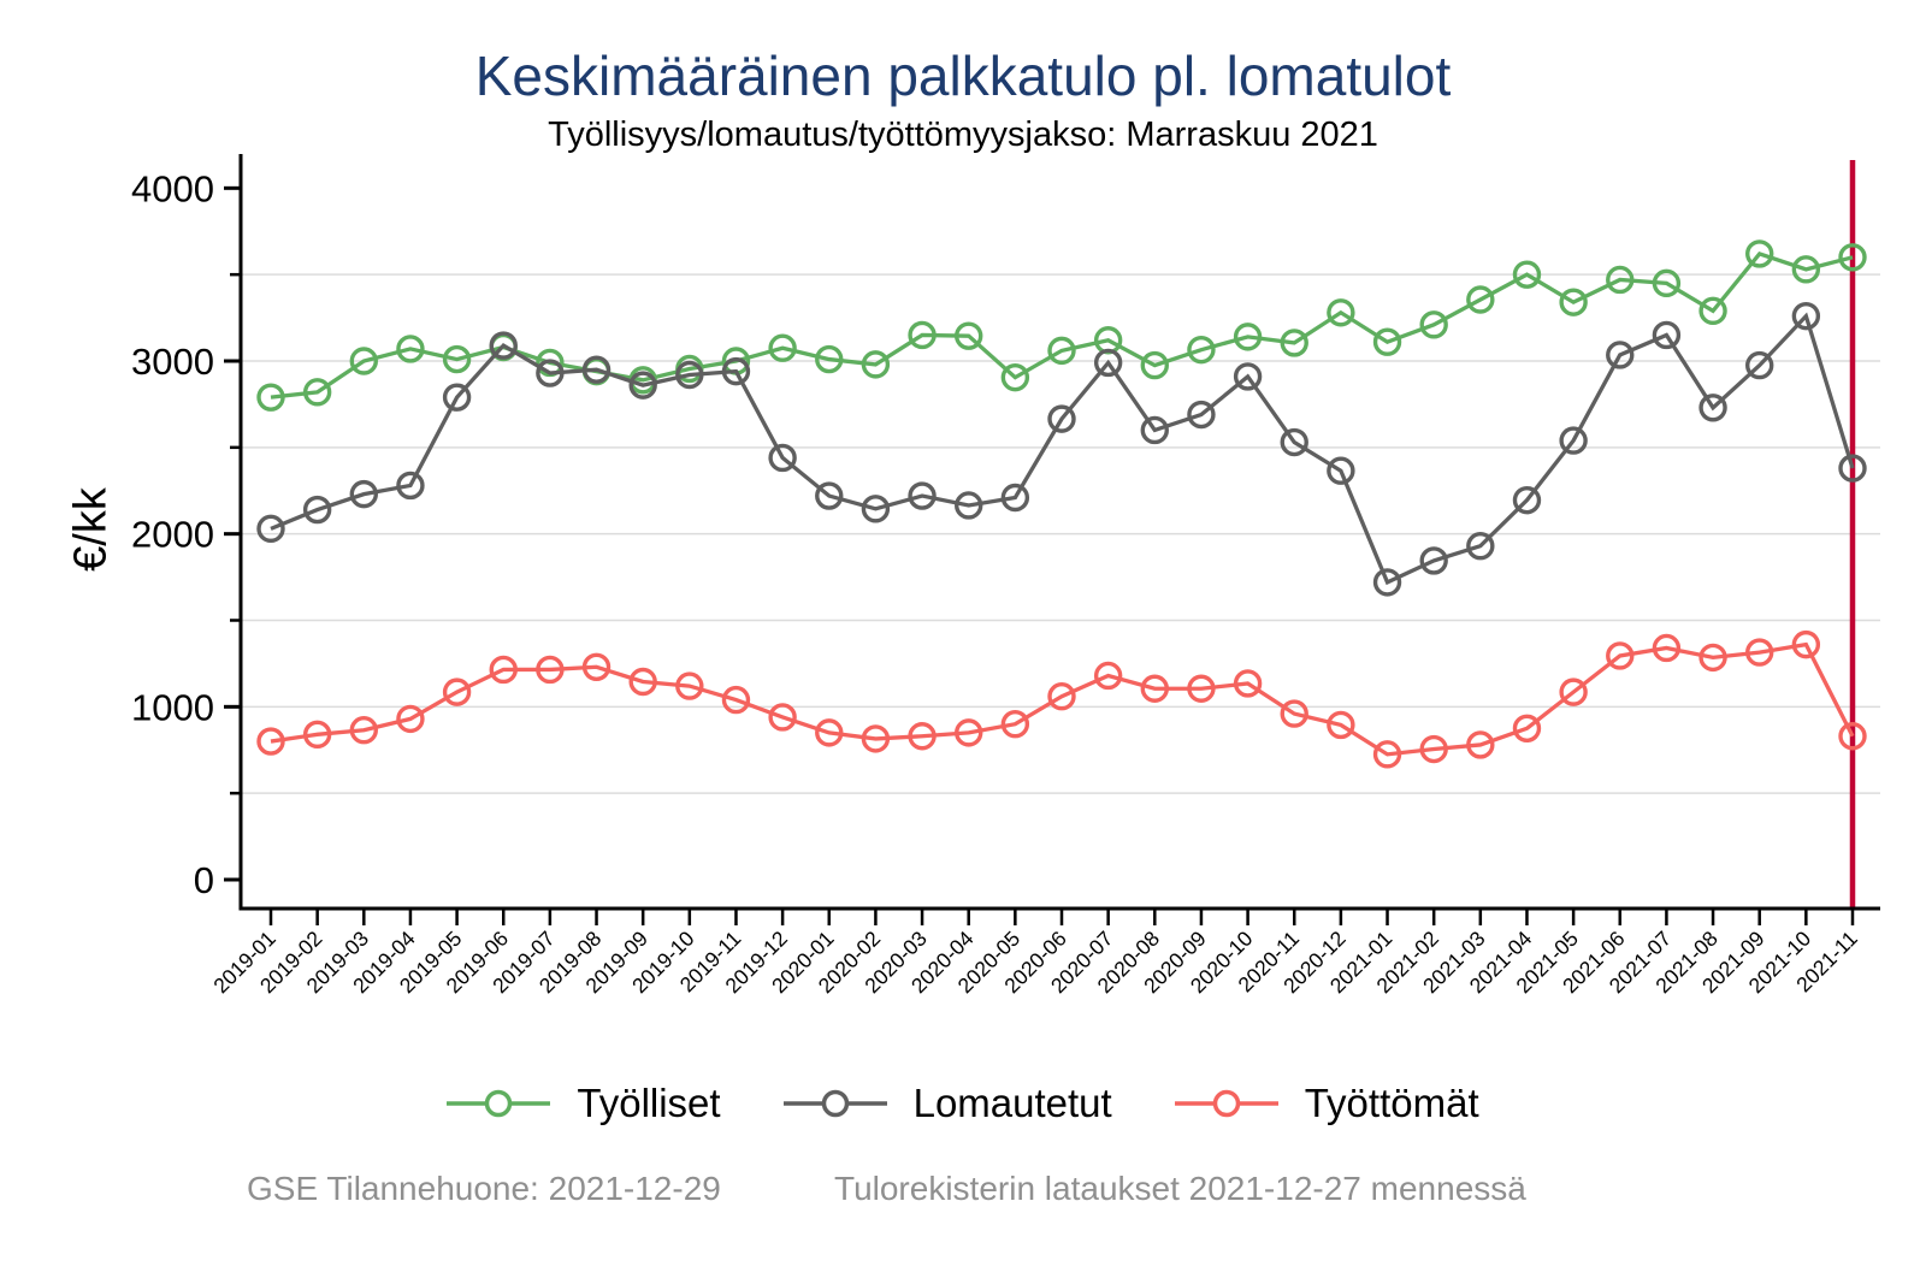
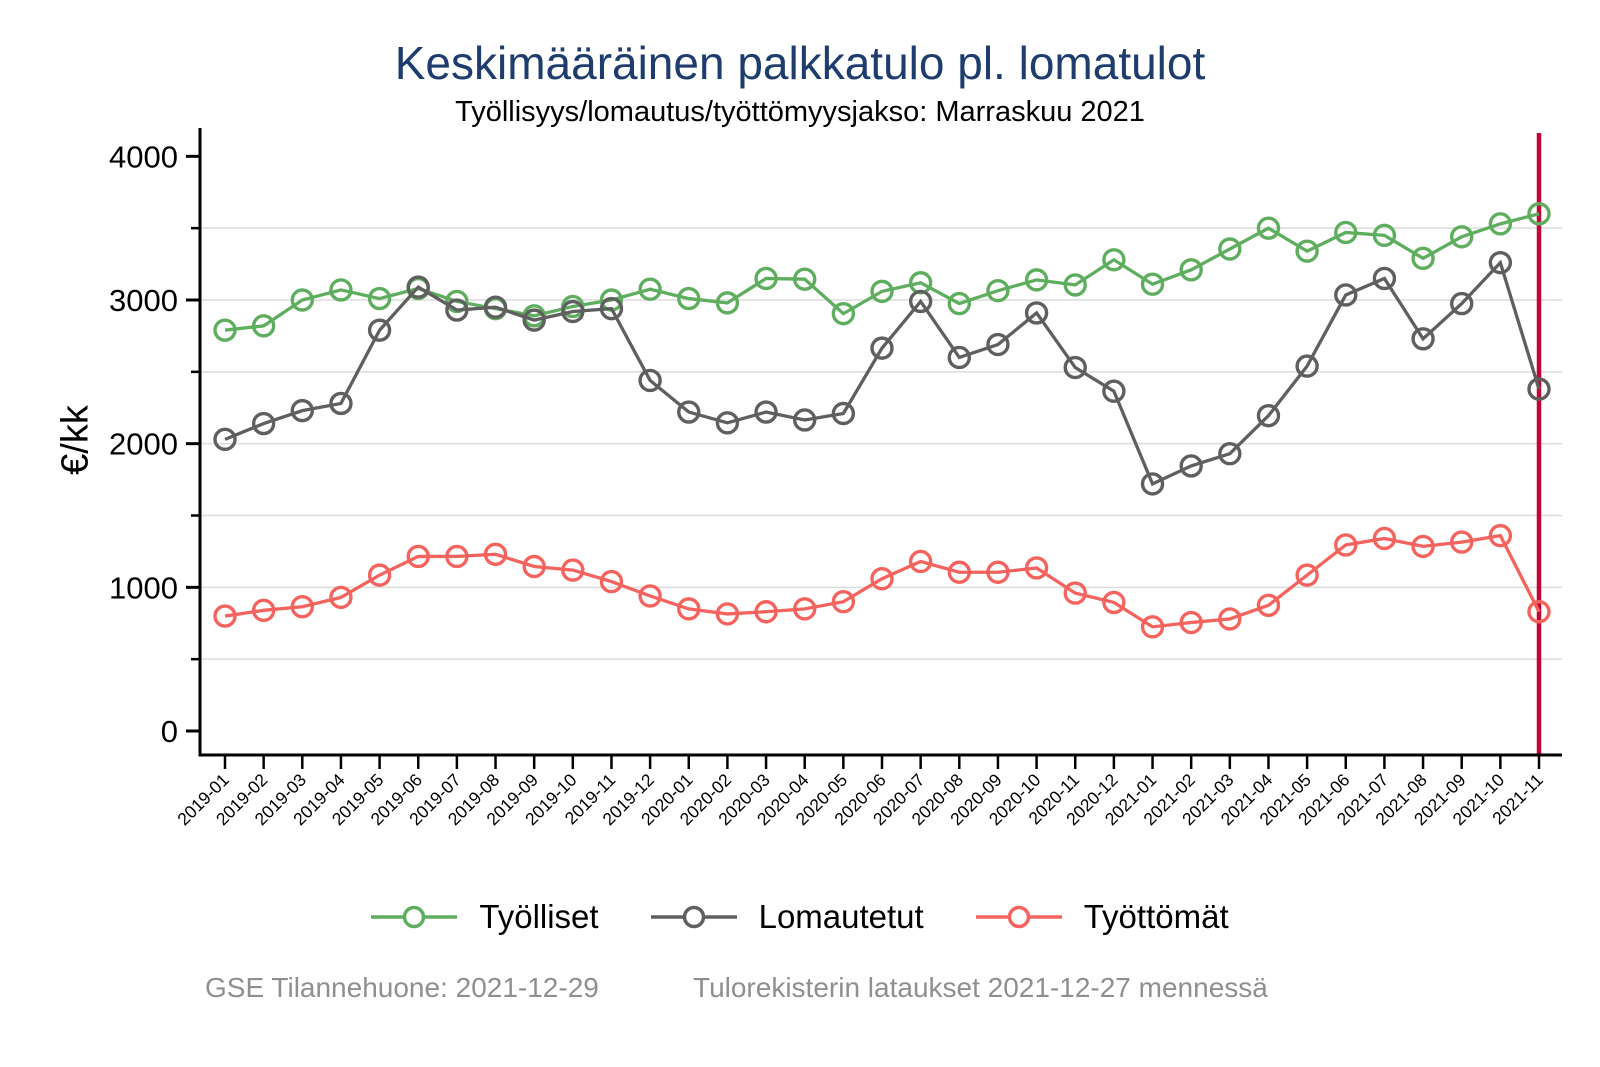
Työlliset/2021-09: 3620 -> 3440
